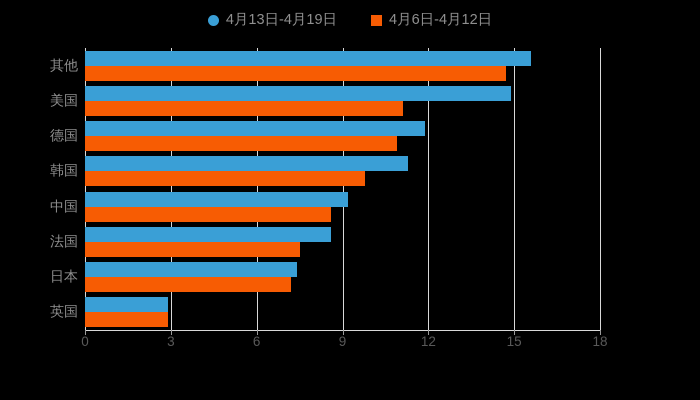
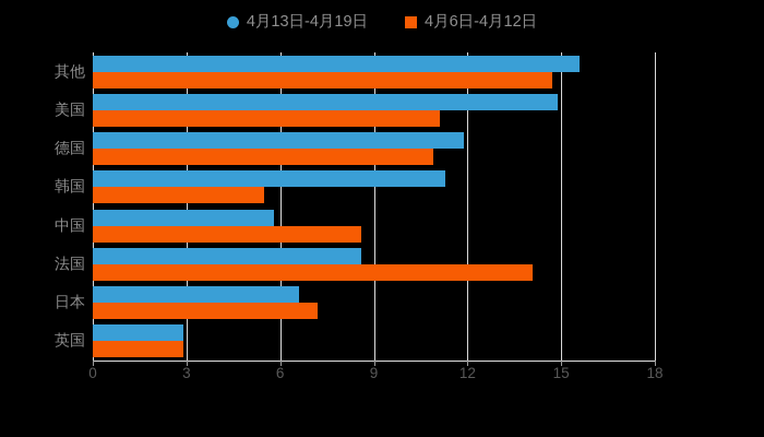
4月6日-4月12日/韩国: 9.8 -> 5.5
4月13日-4月19日/中国: 9.2 -> 5.8
4月6日-4月12日/法国: 7.5 -> 14.1
4月13日-4月19日/日本: 7.4 -> 6.6
